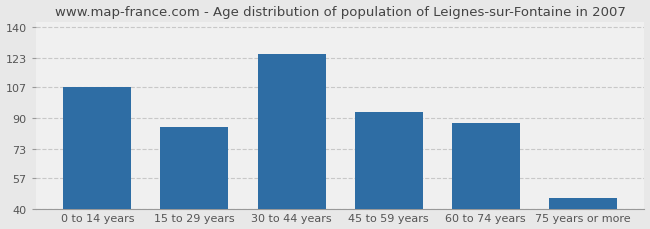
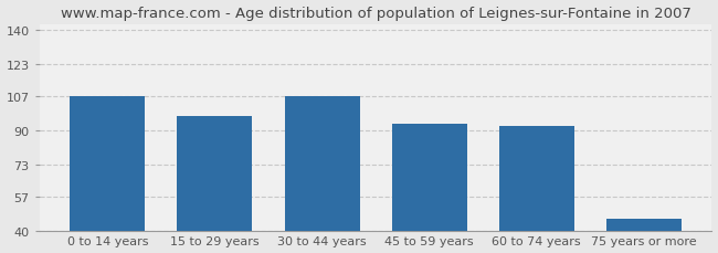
15 to 29 years: 85 -> 97
30 to 44 years: 125 -> 107
60 to 74 years: 87 -> 92
